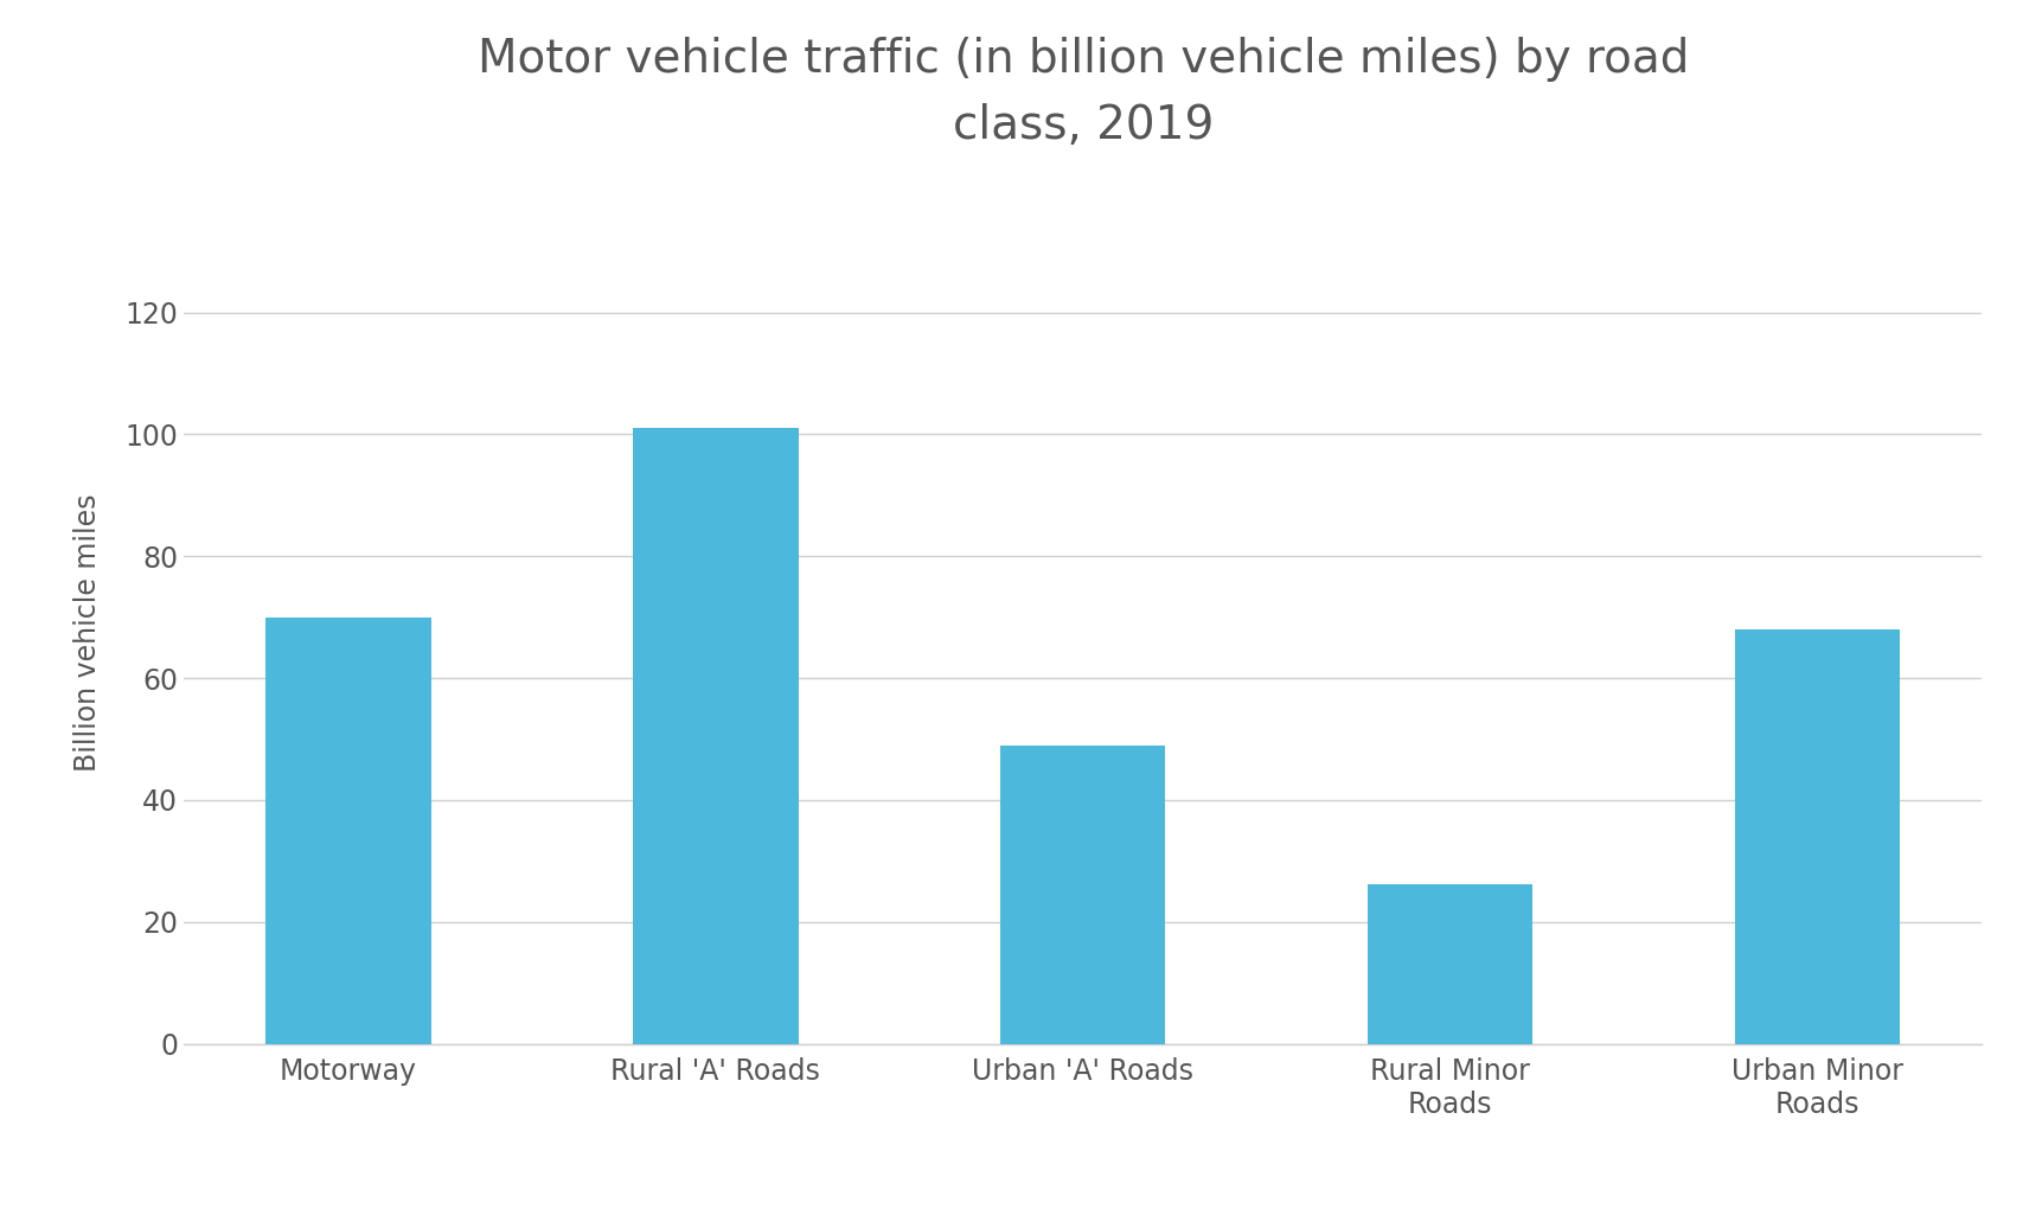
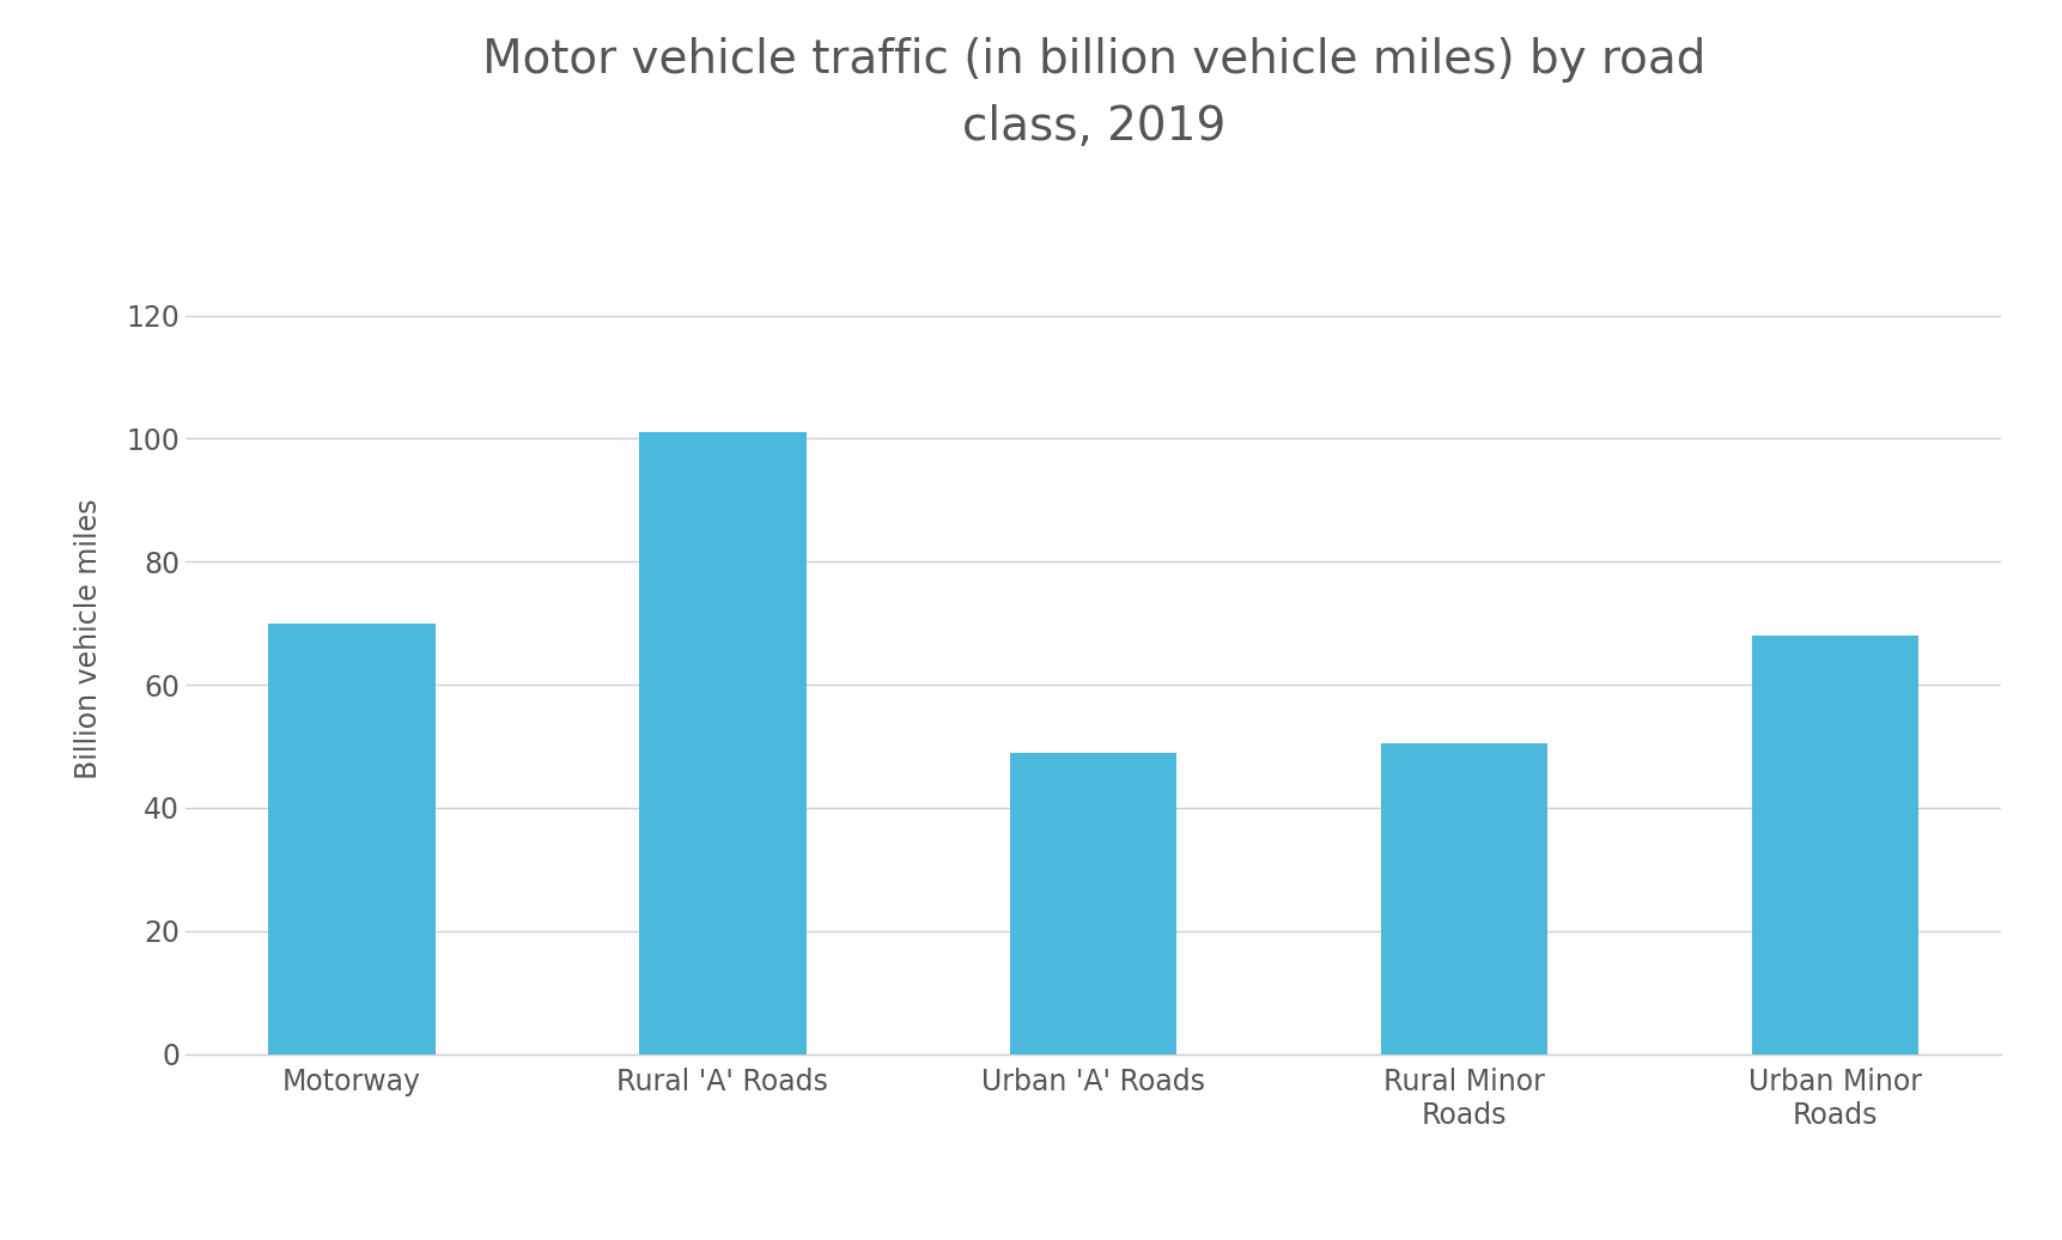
Rural Minor Roads: 26.2 -> 50.5
